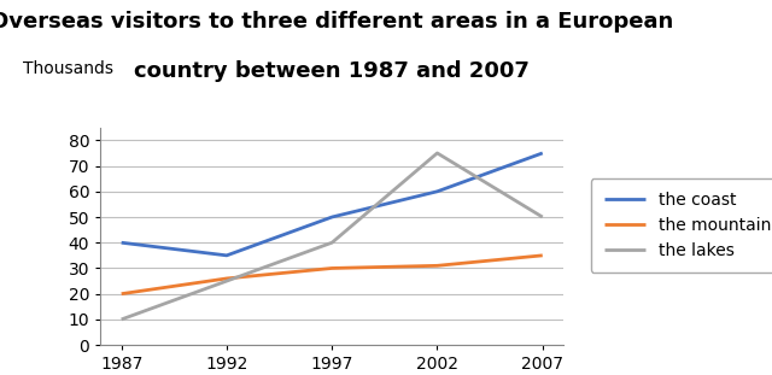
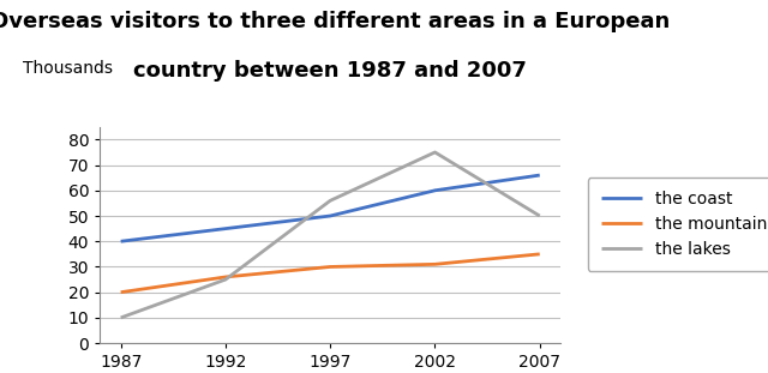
the coast/1992: 35 -> 45
the lakes/1997: 40 -> 56
the coast/2007: 75 -> 66
